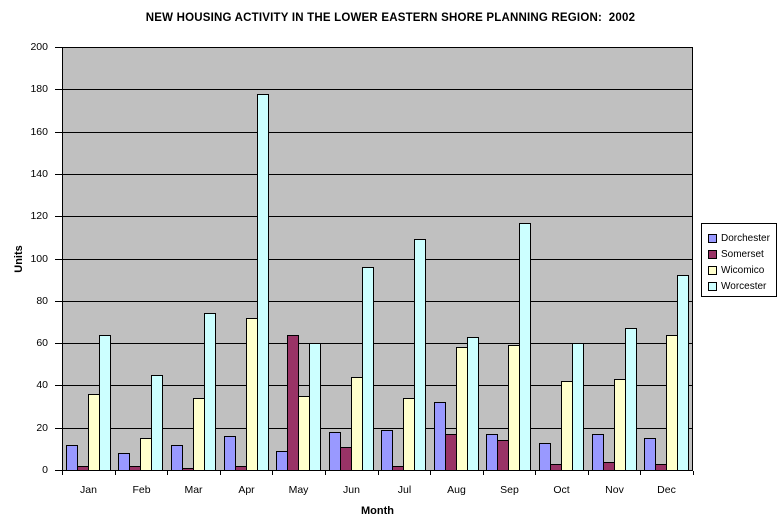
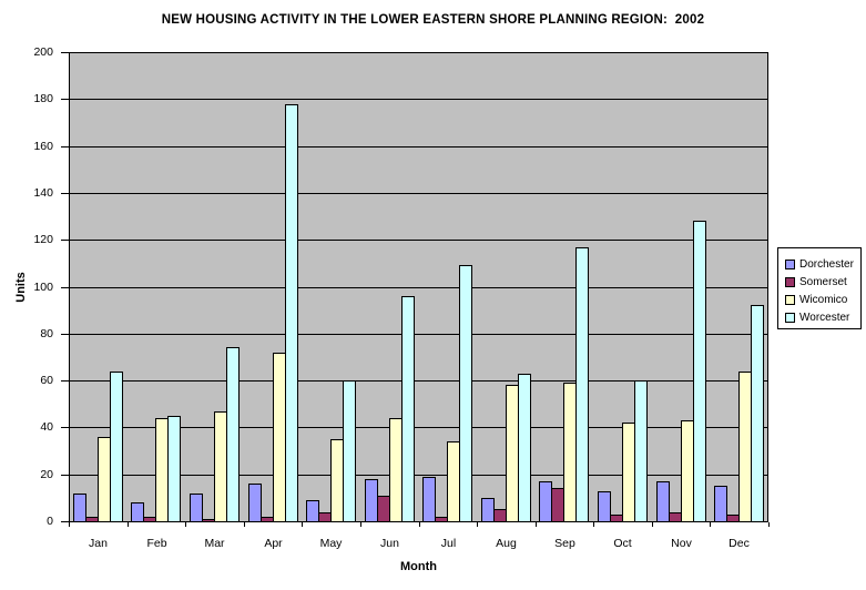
Wicomico/Feb: 15 -> 44
Wicomico/Mar: 34 -> 47
Somerset/May: 64 -> 4
Dorchester/Aug: 32 -> 10
Somerset/Aug: 17 -> 5
Worcester/Nov: 67 -> 128
